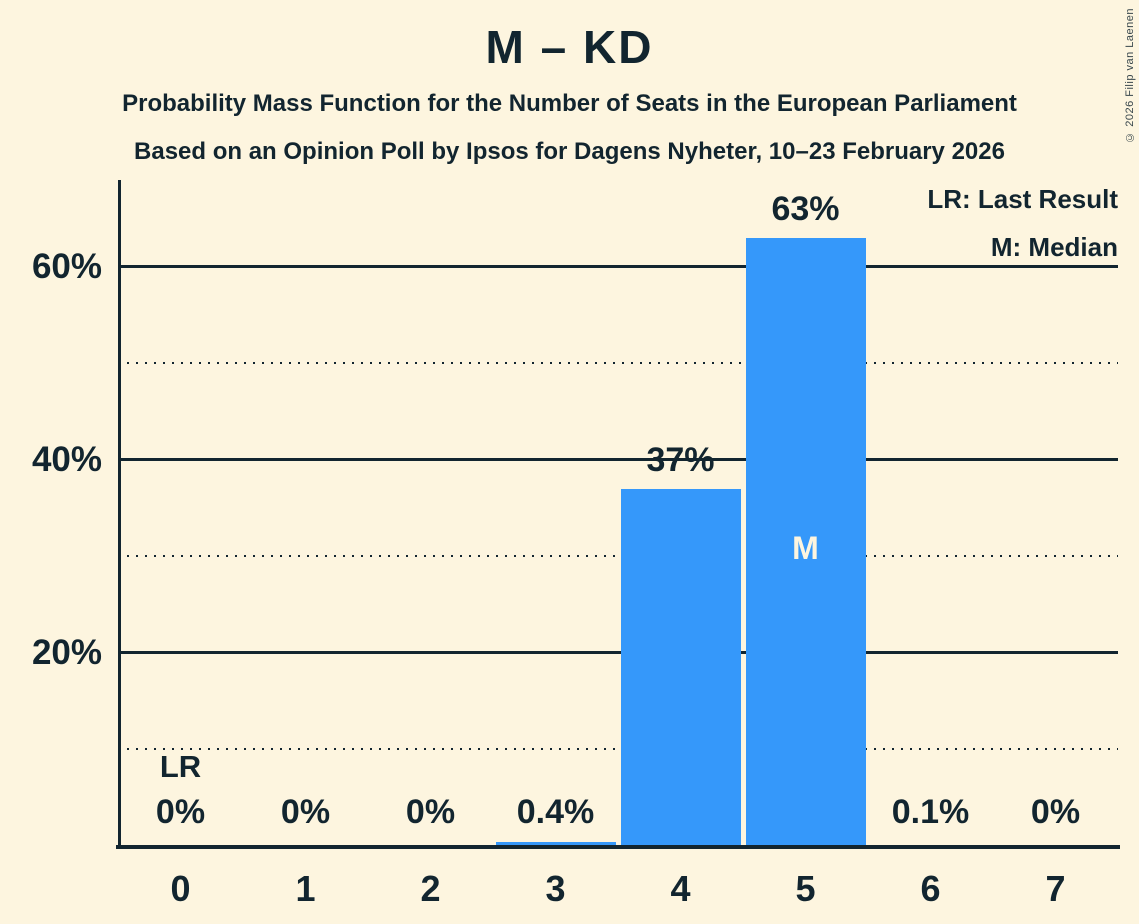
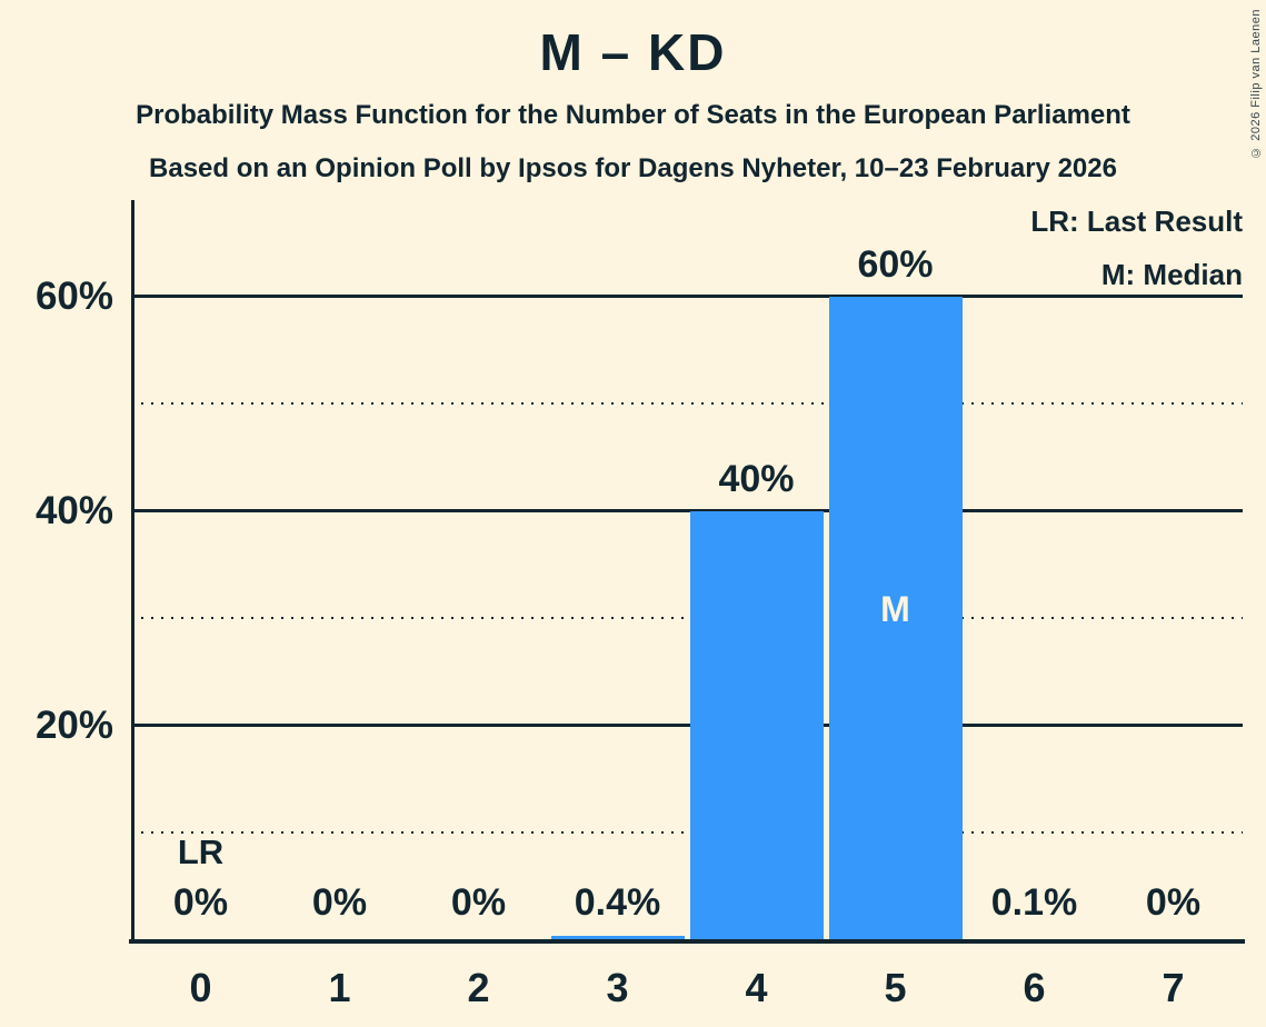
4: 37% -> 40%
5: 63% -> 60%
